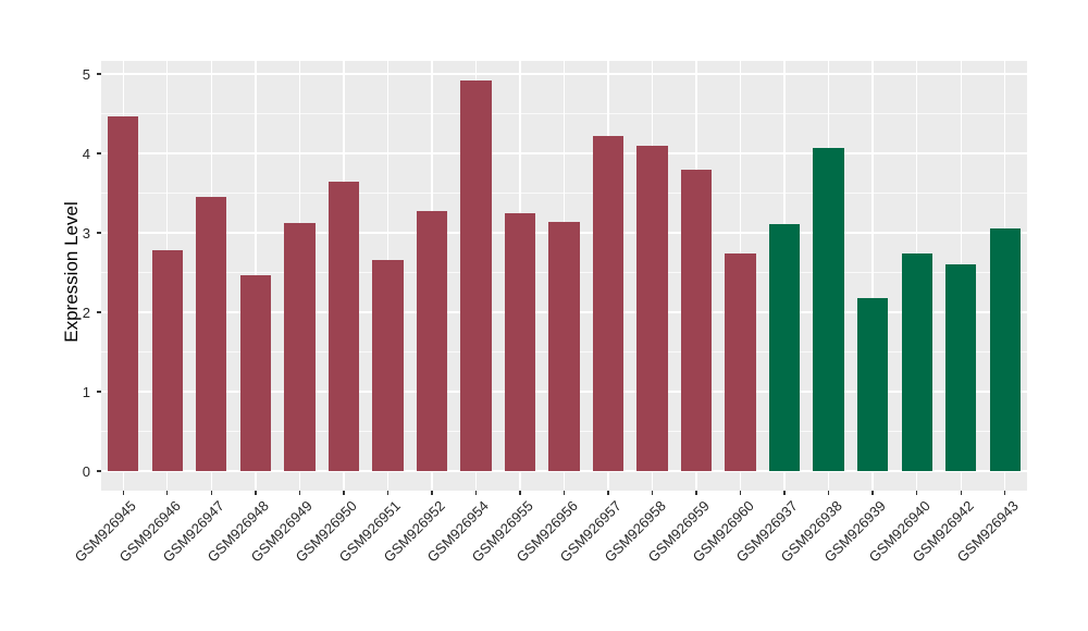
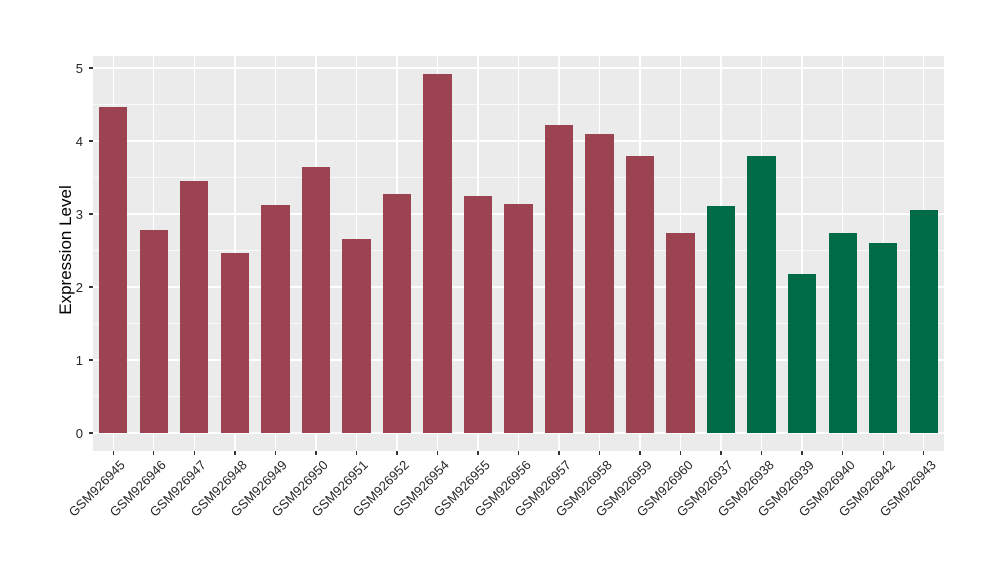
GSM926938: 4.1 -> 3.8
